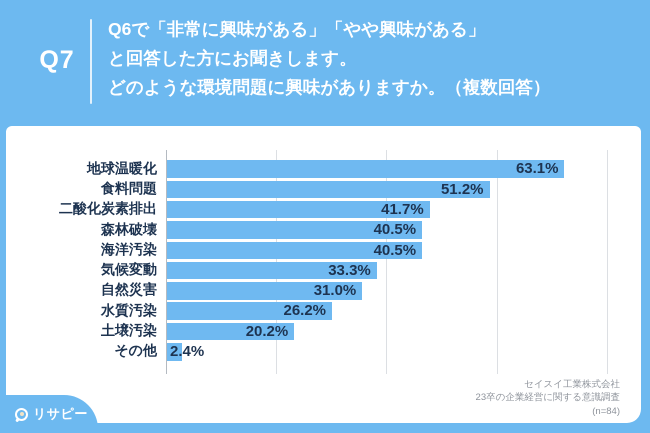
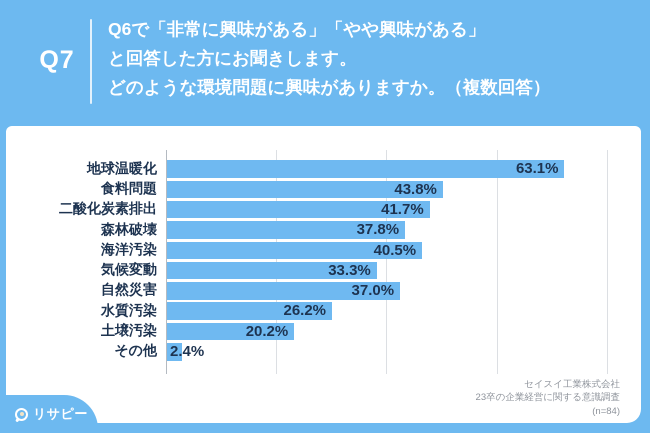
食料問題: 51.2% -> 43.8%
森林破壊: 40.5% -> 37.8%
自然災害: 31.0% -> 37.0%
